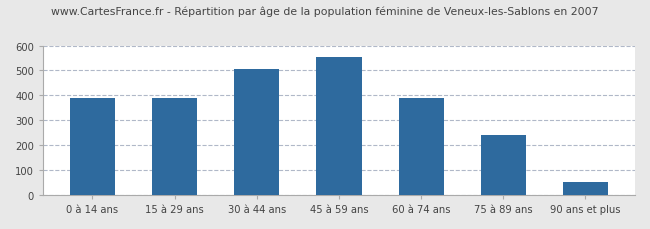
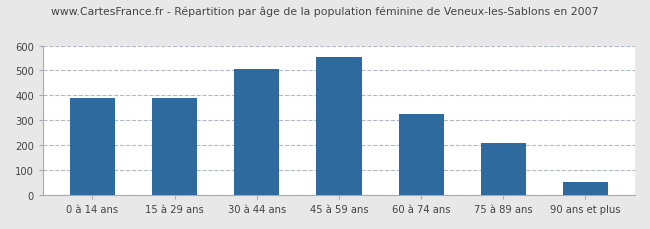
60 à 74 ans: 390 -> 325
75 à 89 ans: 240 -> 210
